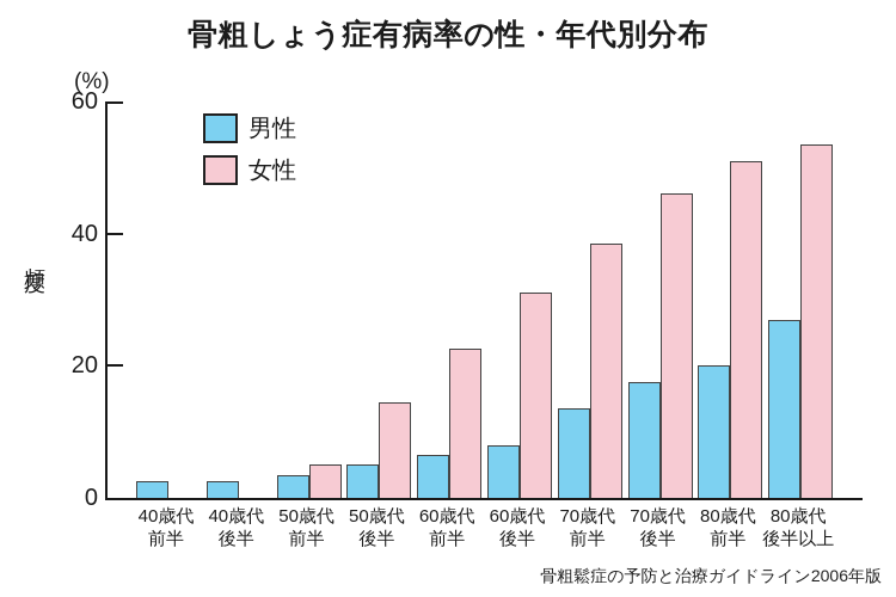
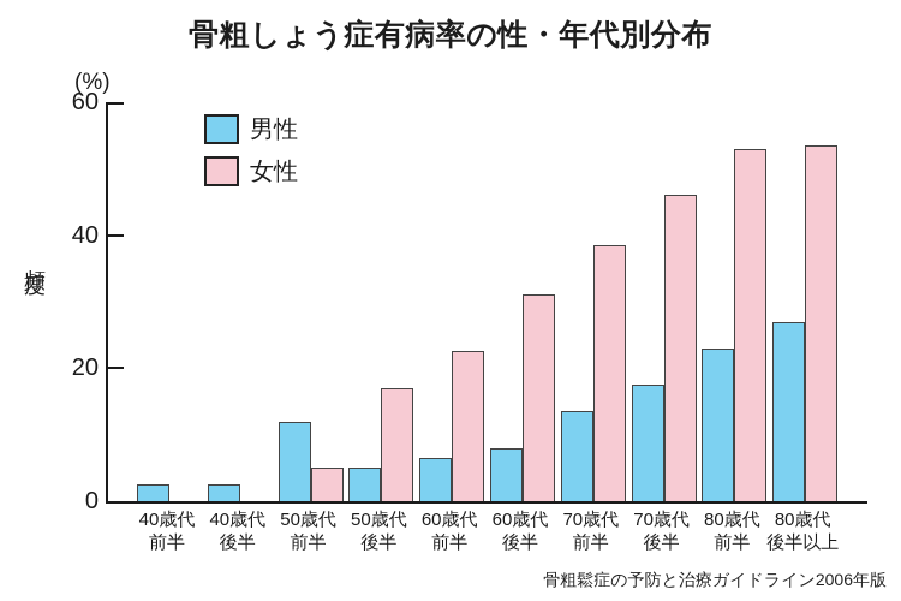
男性/50歳代前半: 4 -> 12
女性/50歳代後半: 14 -> 17
男性/80歳代前半: 20 -> 23
女性/80歳代前半: 51 -> 53
